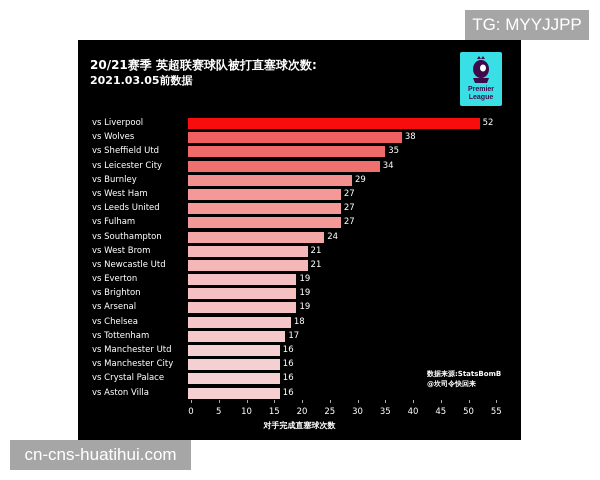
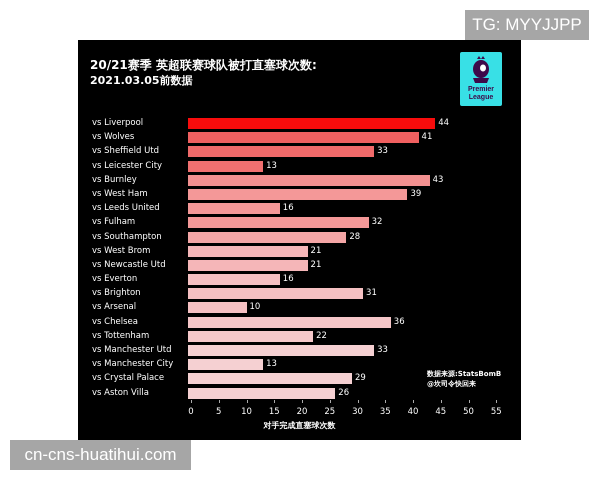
vs Liverpool: 52 -> 44
vs Wolves: 38 -> 41
vs Sheffield Utd: 35 -> 33
vs Leicester City: 34 -> 13
vs Burnley: 29 -> 43
vs West Ham: 27 -> 39
vs Leeds United: 27 -> 16
vs Fulham: 27 -> 32
vs Southampton: 24 -> 28
vs Everton: 19 -> 16
vs Brighton: 19 -> 31
vs Arsenal: 19 -> 10
vs Chelsea: 18 -> 36
vs Tottenham: 17 -> 22
vs Manchester Utd: 16 -> 33
vs Manchester City: 16 -> 13
vs Crystal Palace: 16 -> 29
vs Aston Villa: 16 -> 26
